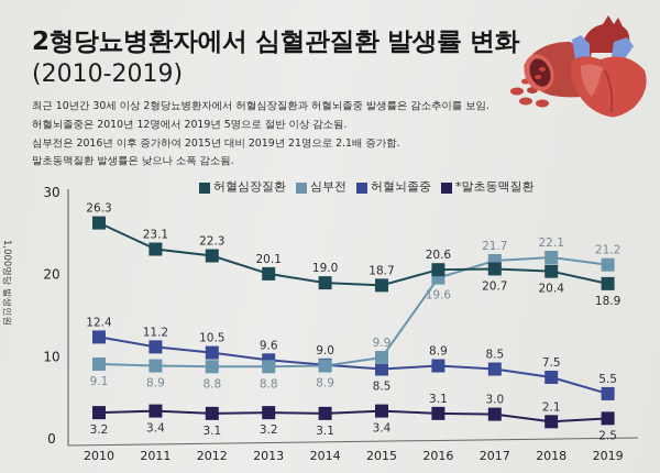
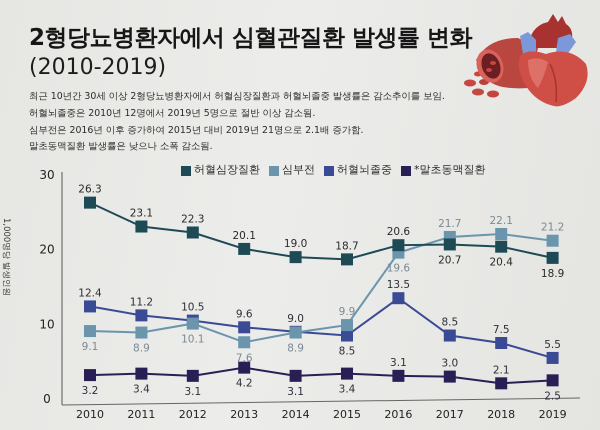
심부전/2012: 8.8 -> 10.1
심부전/2013: 8.8 -> 7.6
*말초동맥질환/2013: 3.2 -> 4.2
허혈뇌졸중/2016: 8.9 -> 13.5
